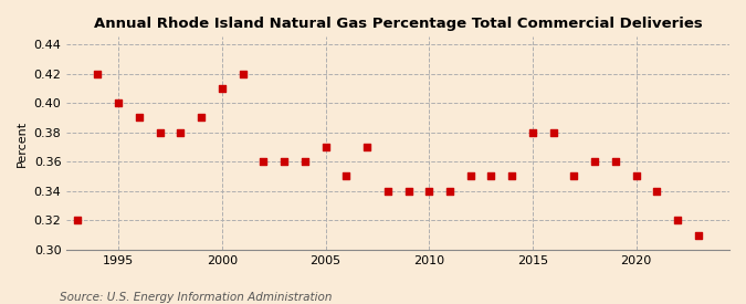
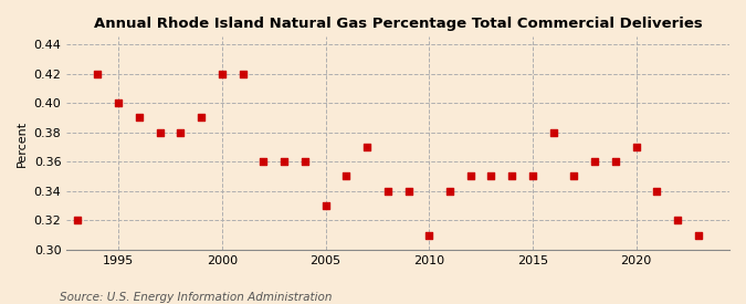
2000: 0.41 -> 0.42
2005: 0.37 -> 0.33
2010: 0.34 -> 0.31
2015: 0.38 -> 0.35
2020: 0.35 -> 0.37
